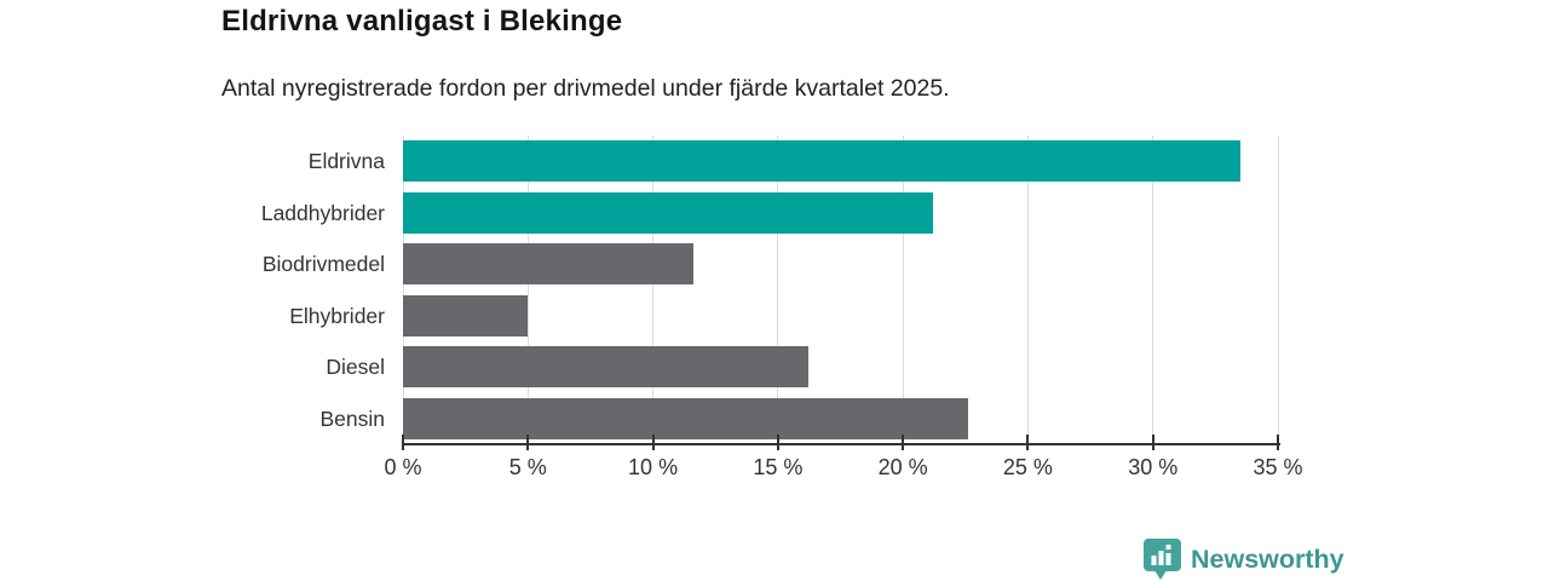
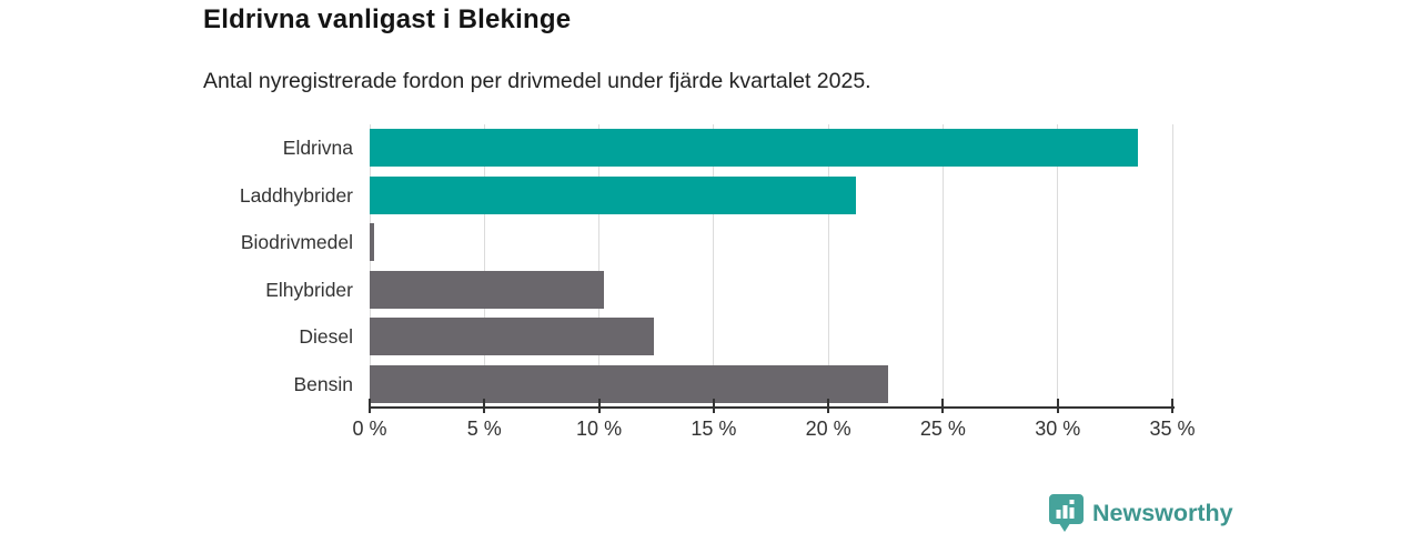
Biodrivmedel: 11.6% -> 0.2%
Elhybrider: 5.0% -> 10.2%
Diesel: 16.2% -> 12.4%
